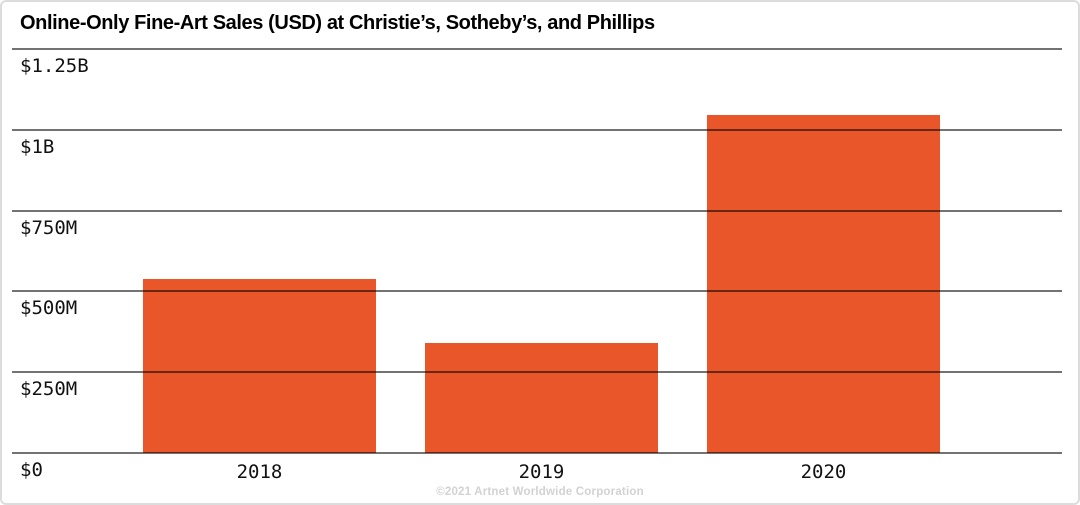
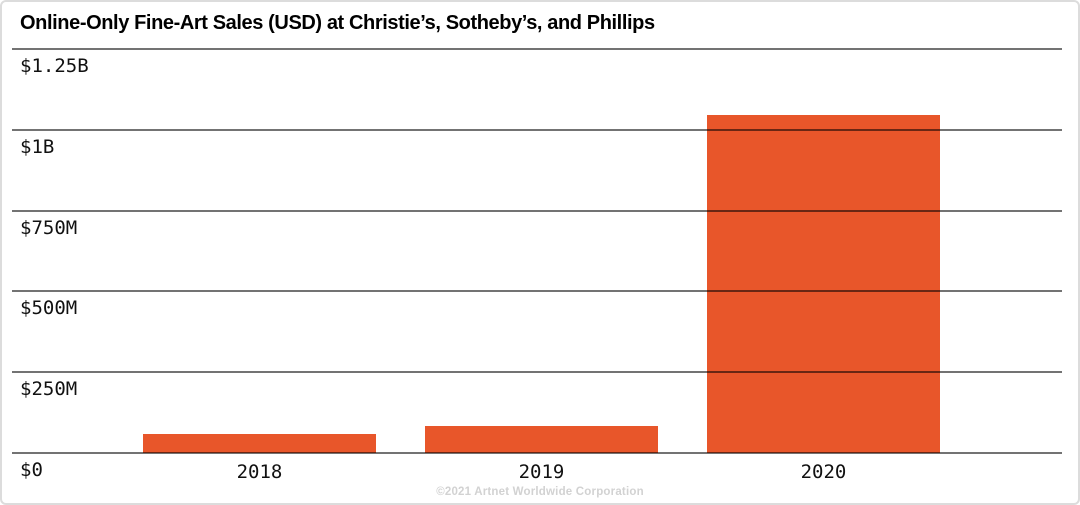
2018: $540M -> $60M
2019: $340M -> $80M
